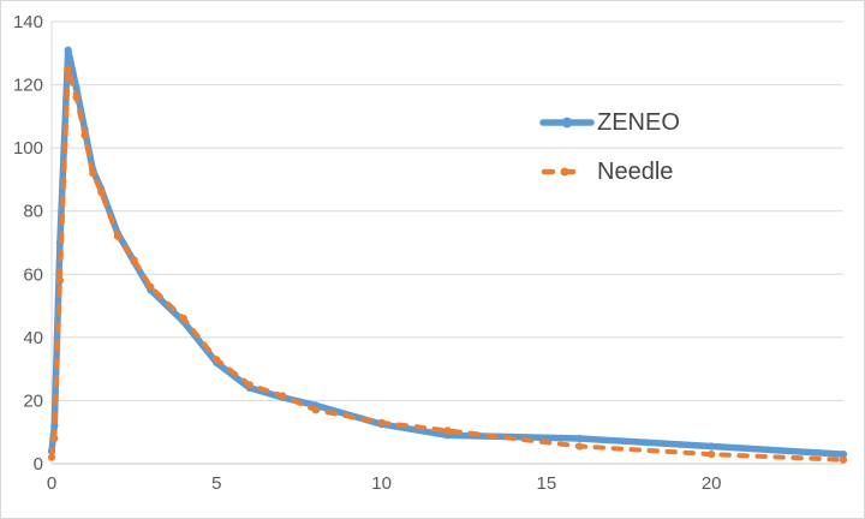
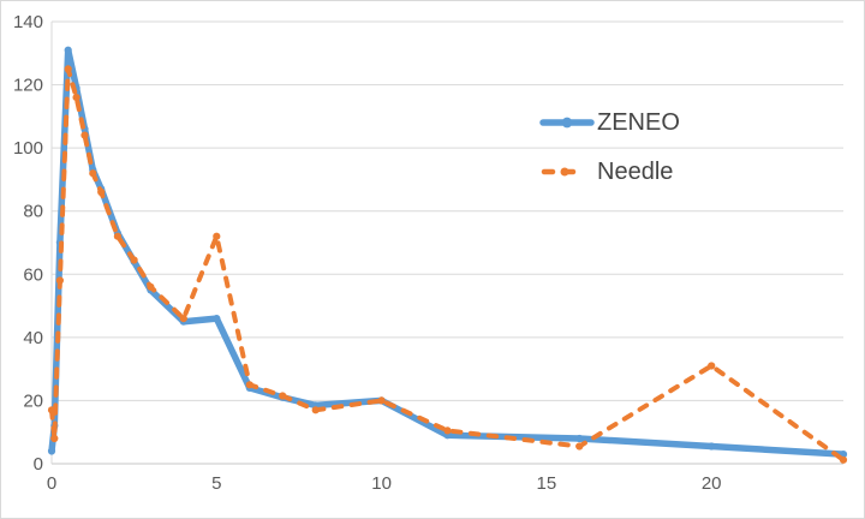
Needle/0: 2 -> 17
ZENEO/5: 32 -> 46
Needle/5: 33 -> 72
ZENEO/10: 12 -> 20
Needle/10: 13 -> 20
Needle/20: 3 -> 31
